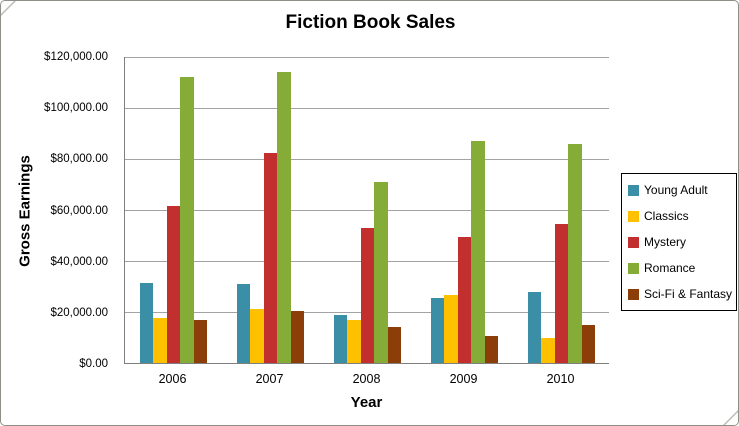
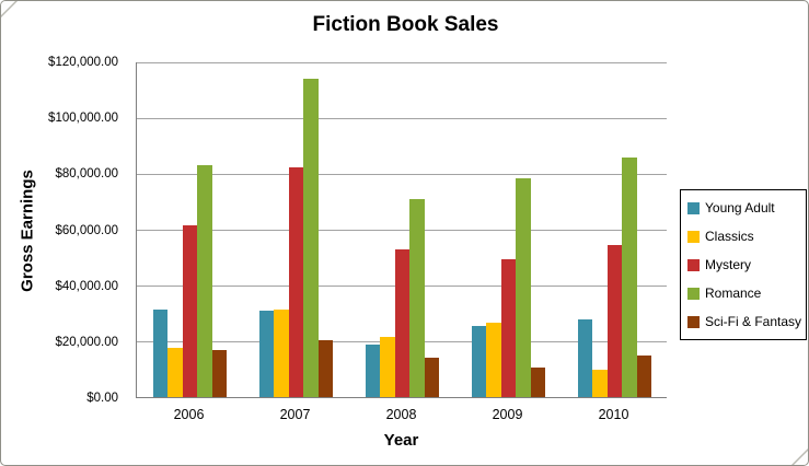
Romance/2006: $112000 -> $83000
Classics/2007: $21000 -> $32000
Classics/2008: $17000 -> $22000
Romance/2009: $87000 -> $78000
